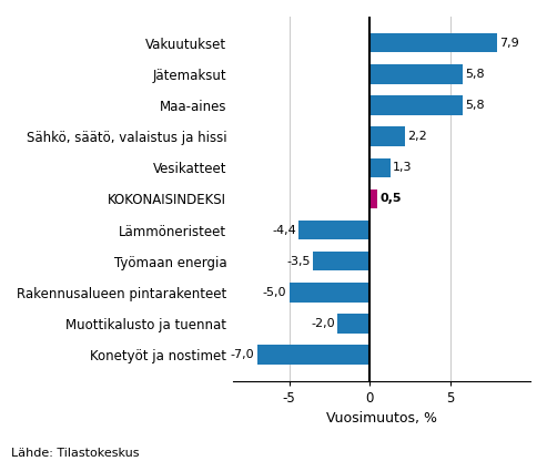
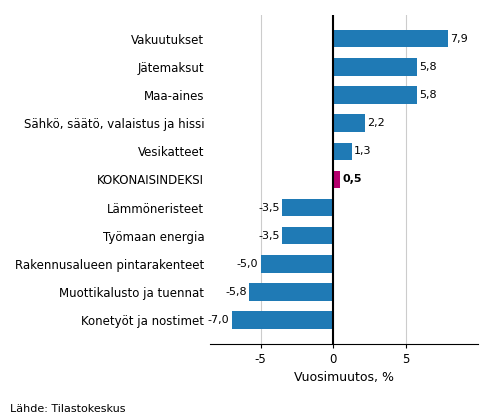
Lämmöneristeet: -4,4 -> -3,5
Muottikalusto ja tuennat: -2,0 -> -5,8
